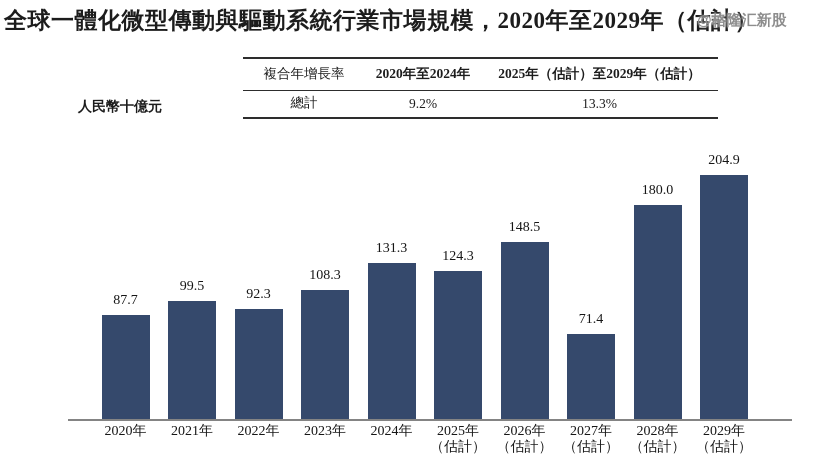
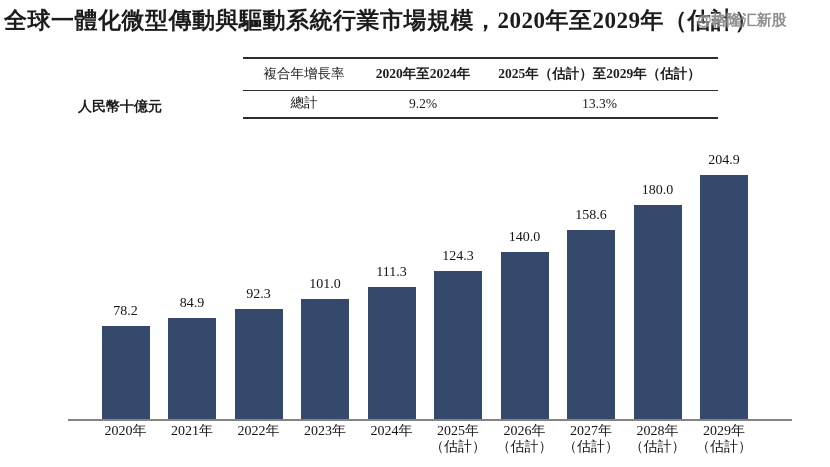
2020年: 87.7 -> 78.2
2021年: 99.5 -> 84.9
2023年: 108.3 -> 101.0
2024年: 131.3 -> 111.3
2026年（估計）: 148.5 -> 140.0
2027年（估計）: 71.4 -> 158.6
